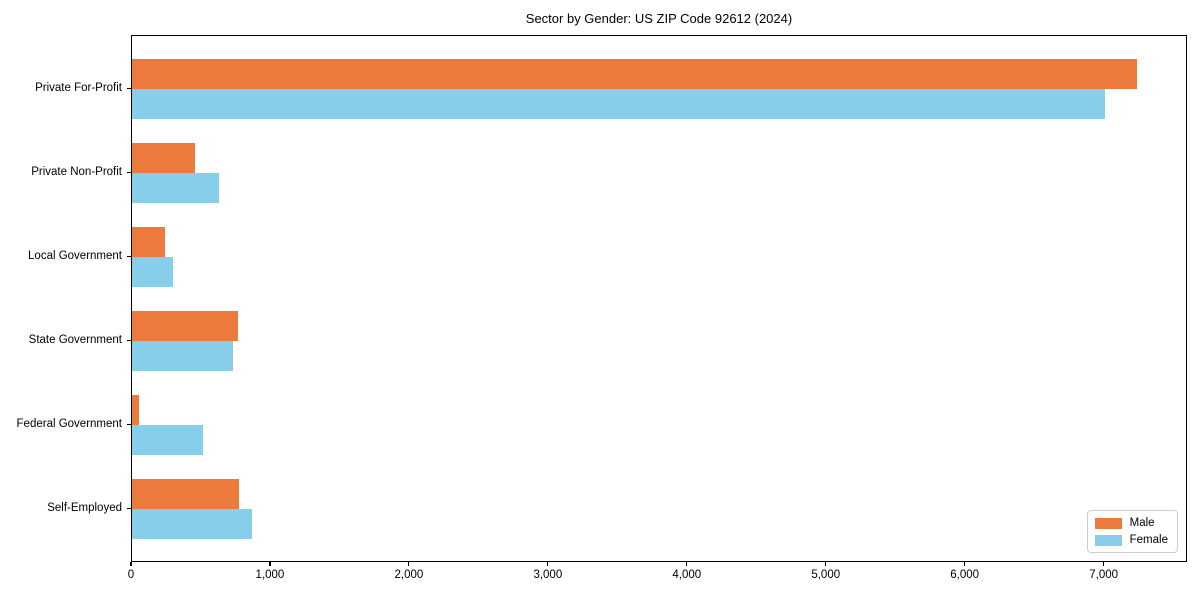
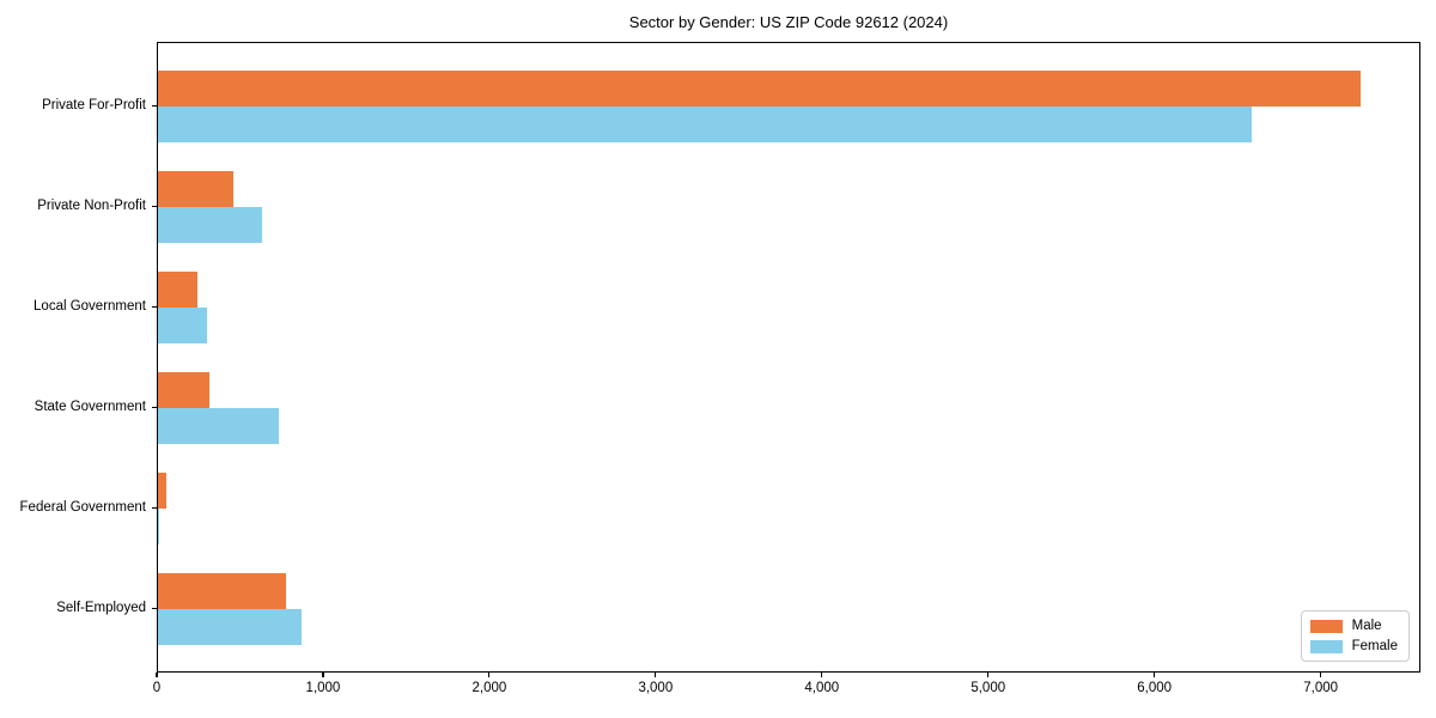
Female/Private For-Profit: 7000 -> 6580
Male/State Government: 760 -> 310
Female/Federal Government: 510 -> 10
